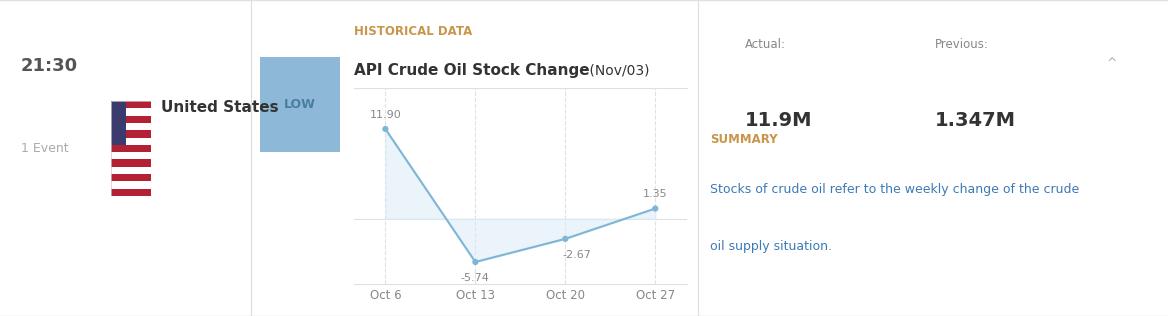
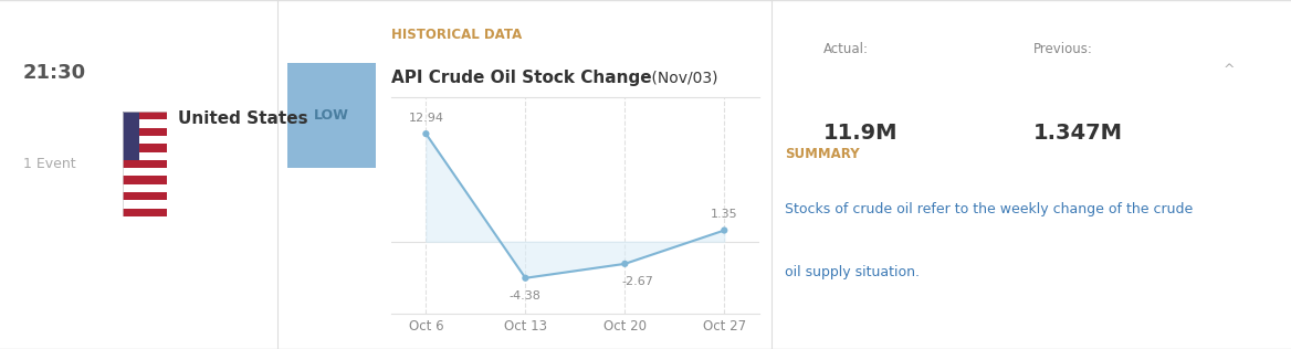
Oct 6: 11.90 -> 12.94
Oct 13: -5.74 -> -4.38
